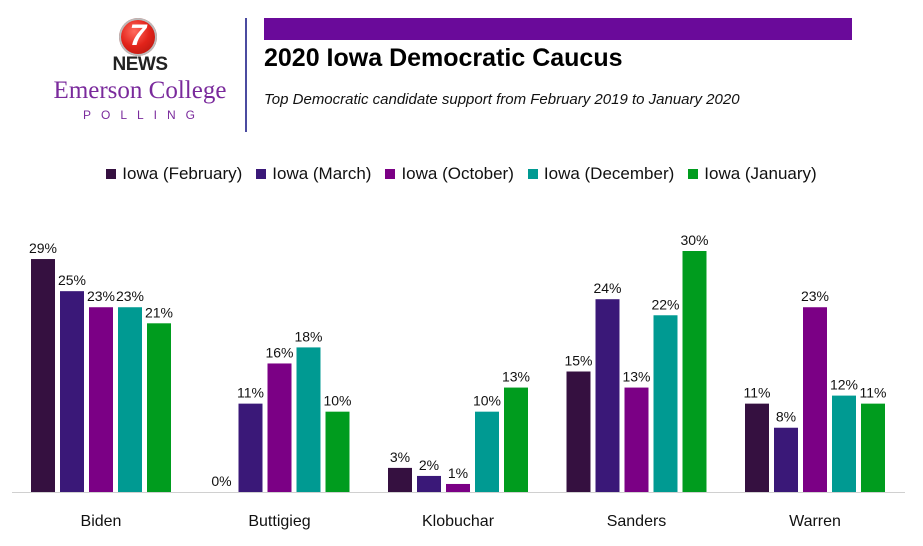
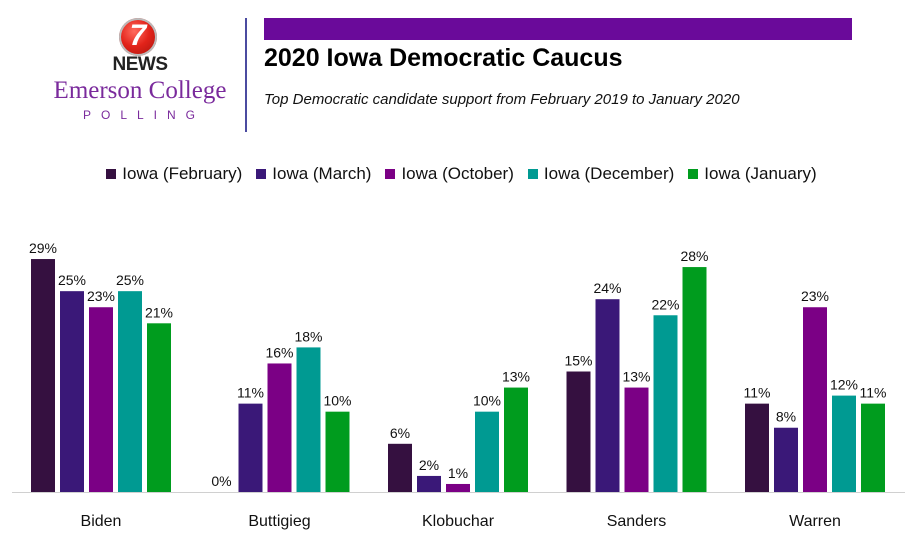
Iowa (December)/Biden: 23% -> 25%
Iowa (February)/Klobuchar: 3% -> 6%
Iowa (January)/Sanders: 30% -> 28%
